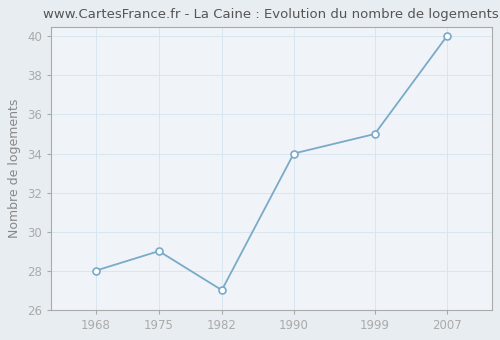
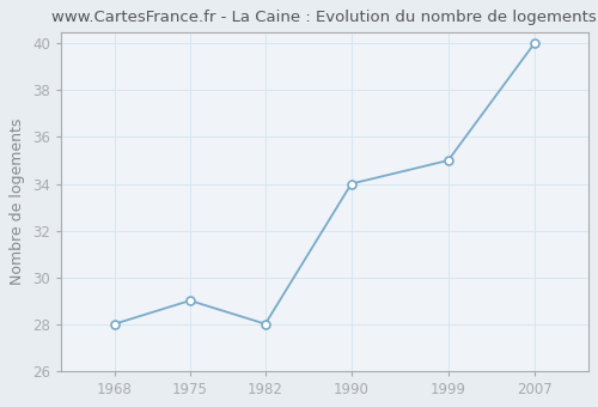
1982: 27 -> 28
